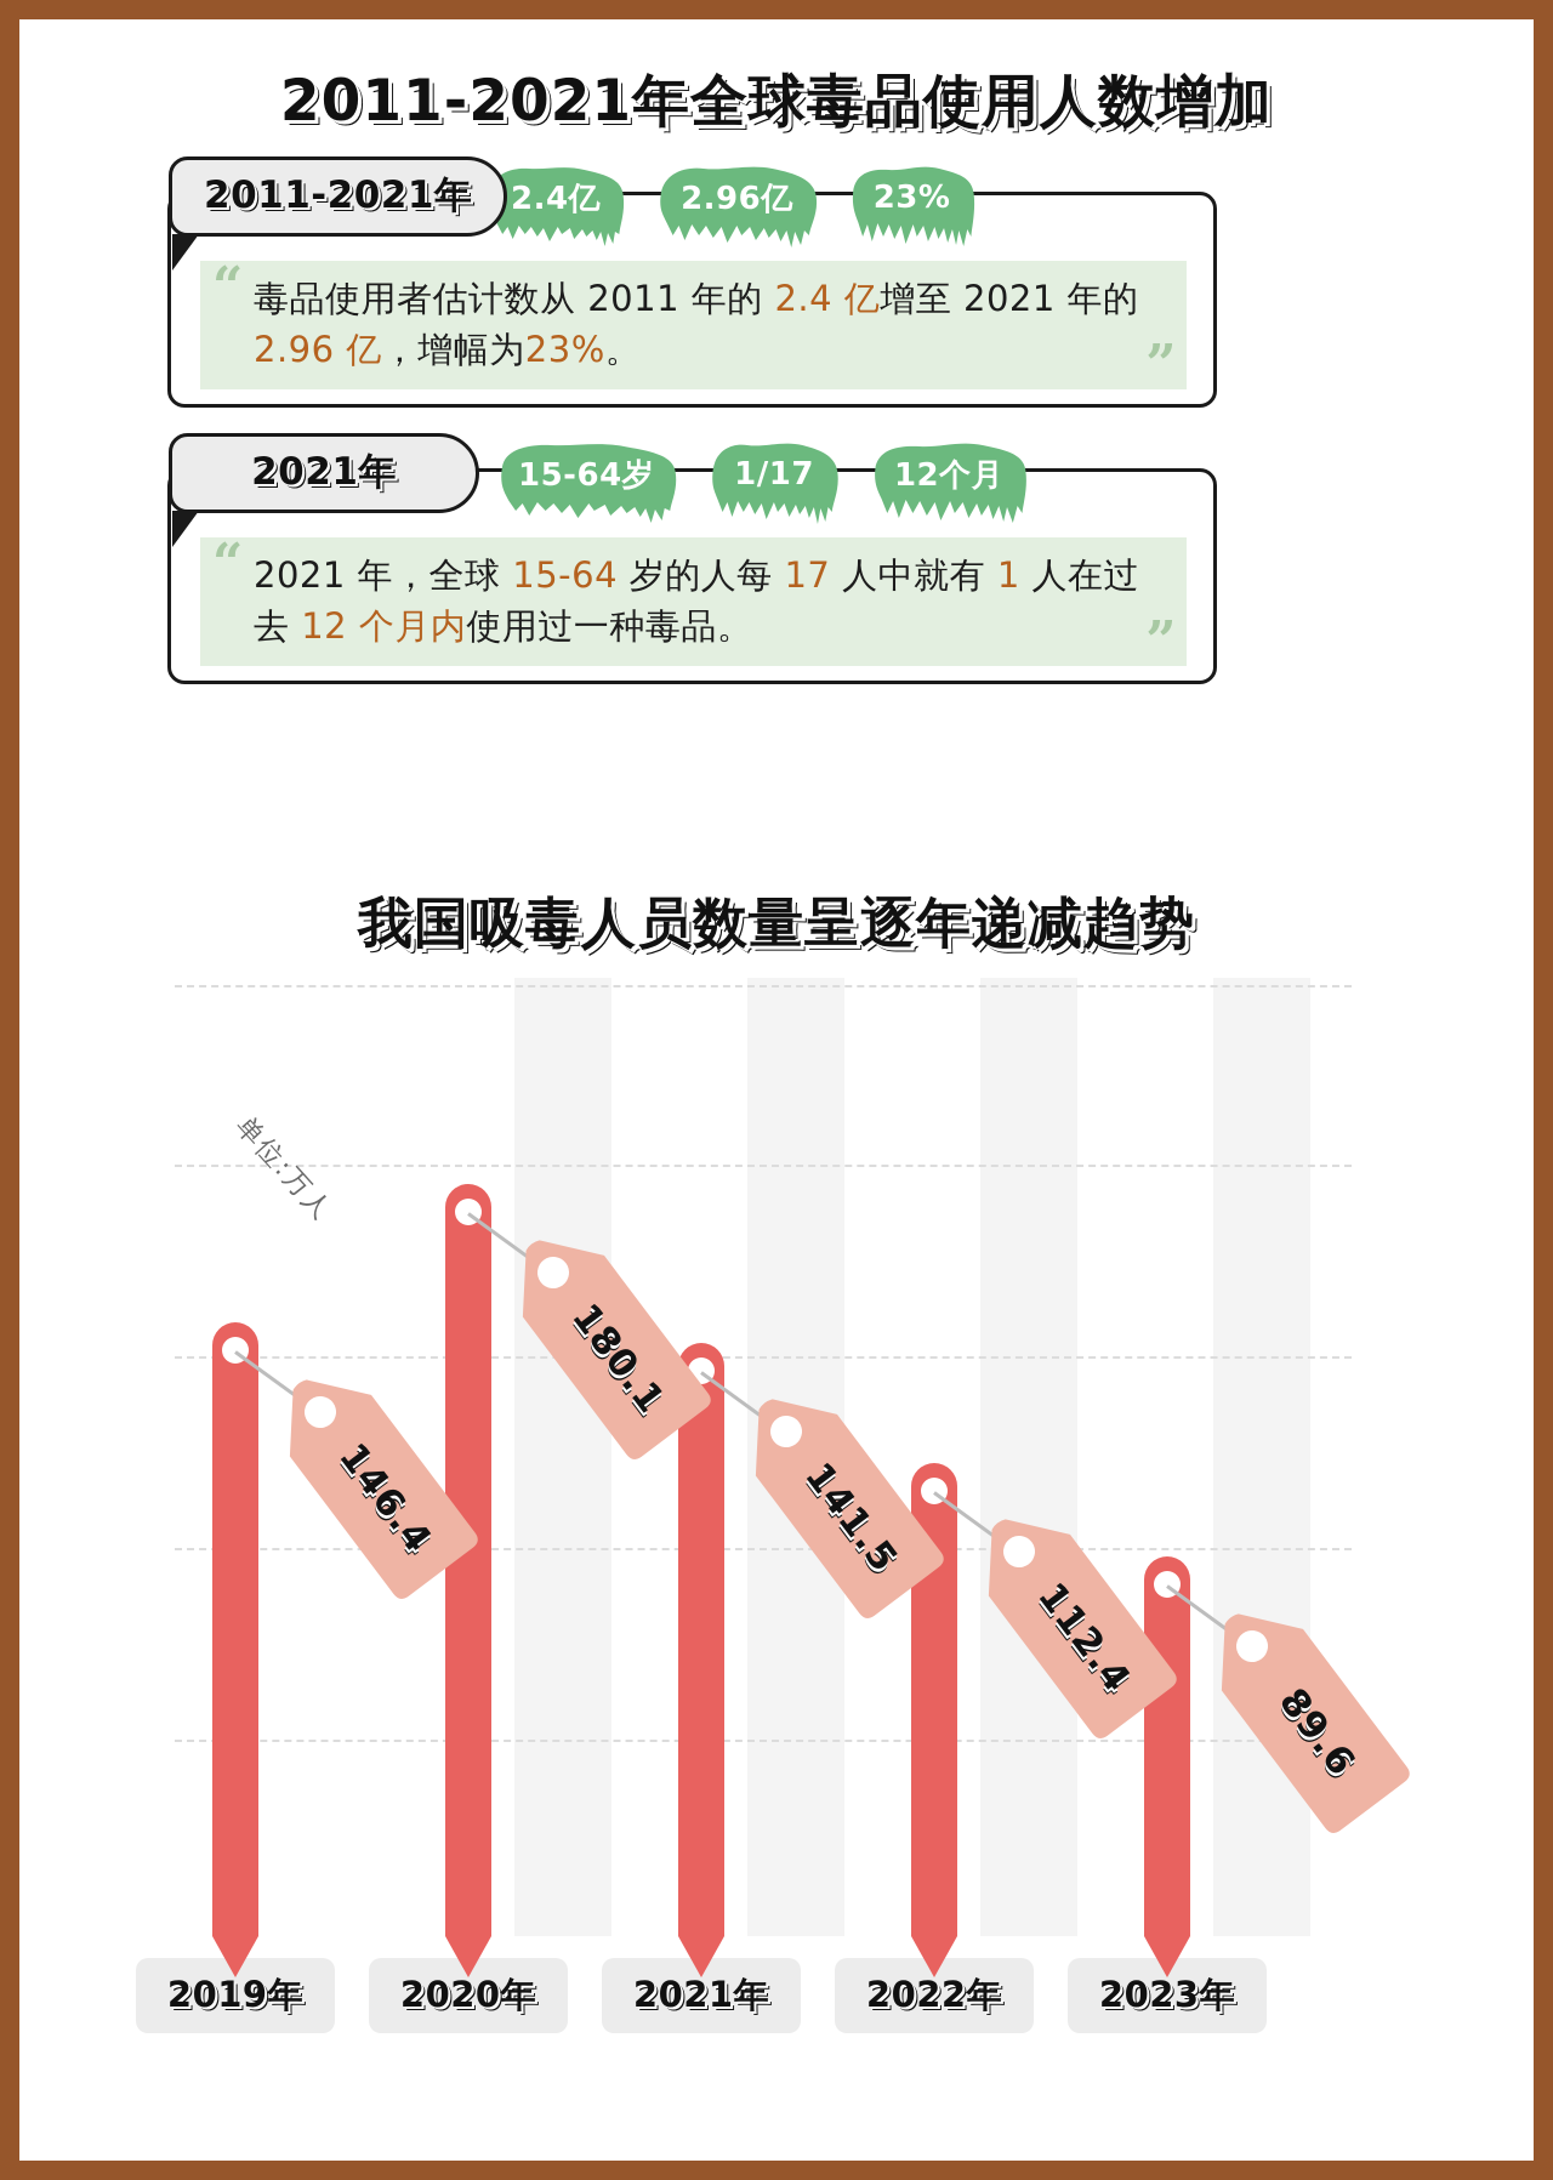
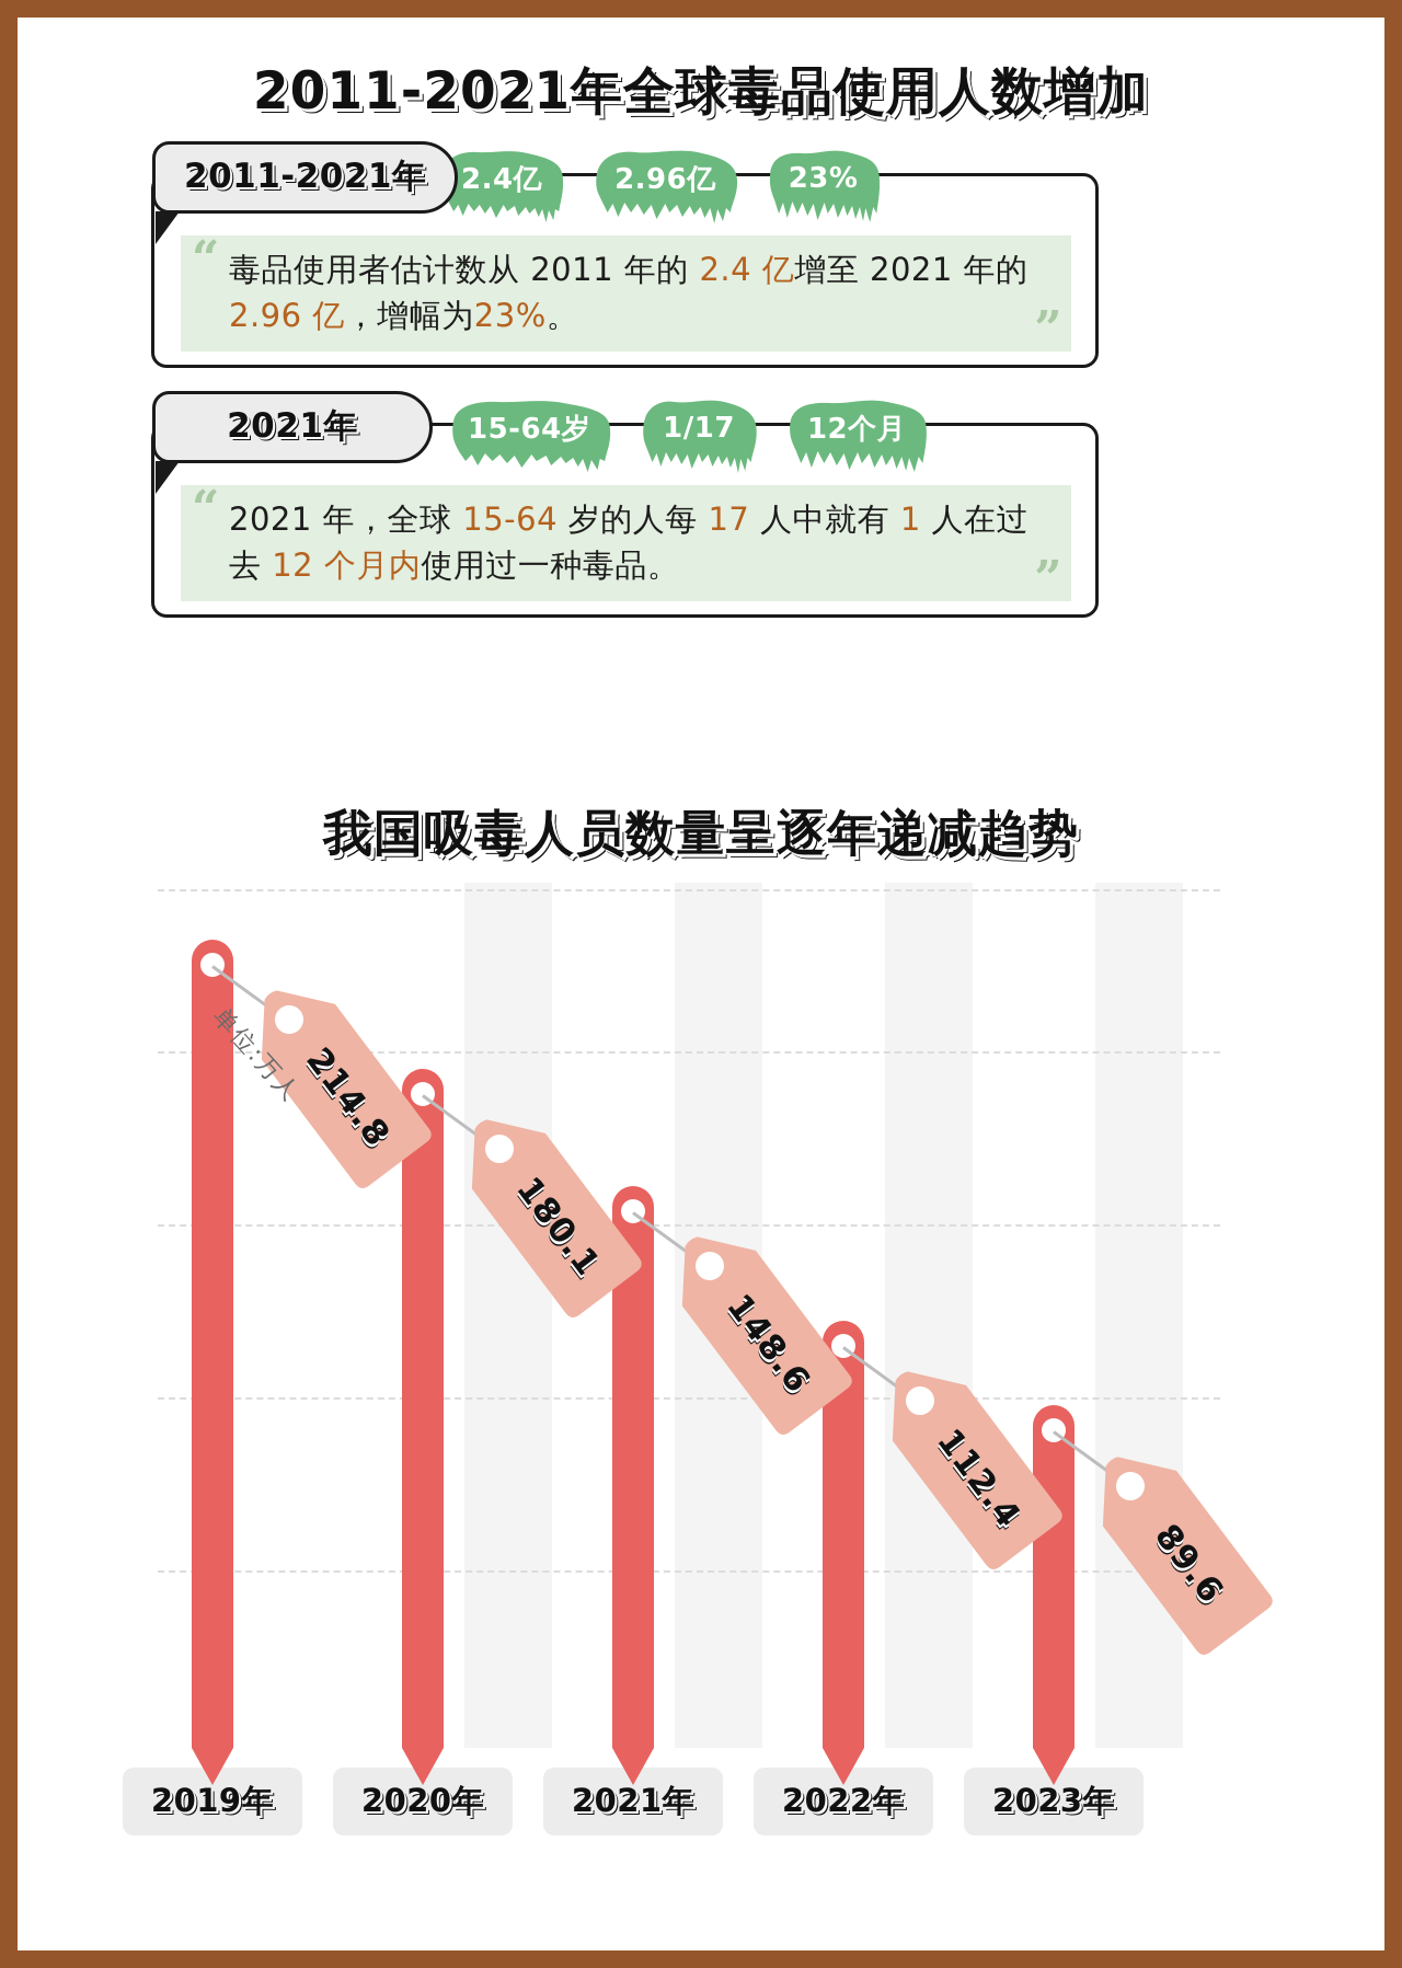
2019年: 146.4 -> 214.8
2021年: 141.5 -> 148.6
